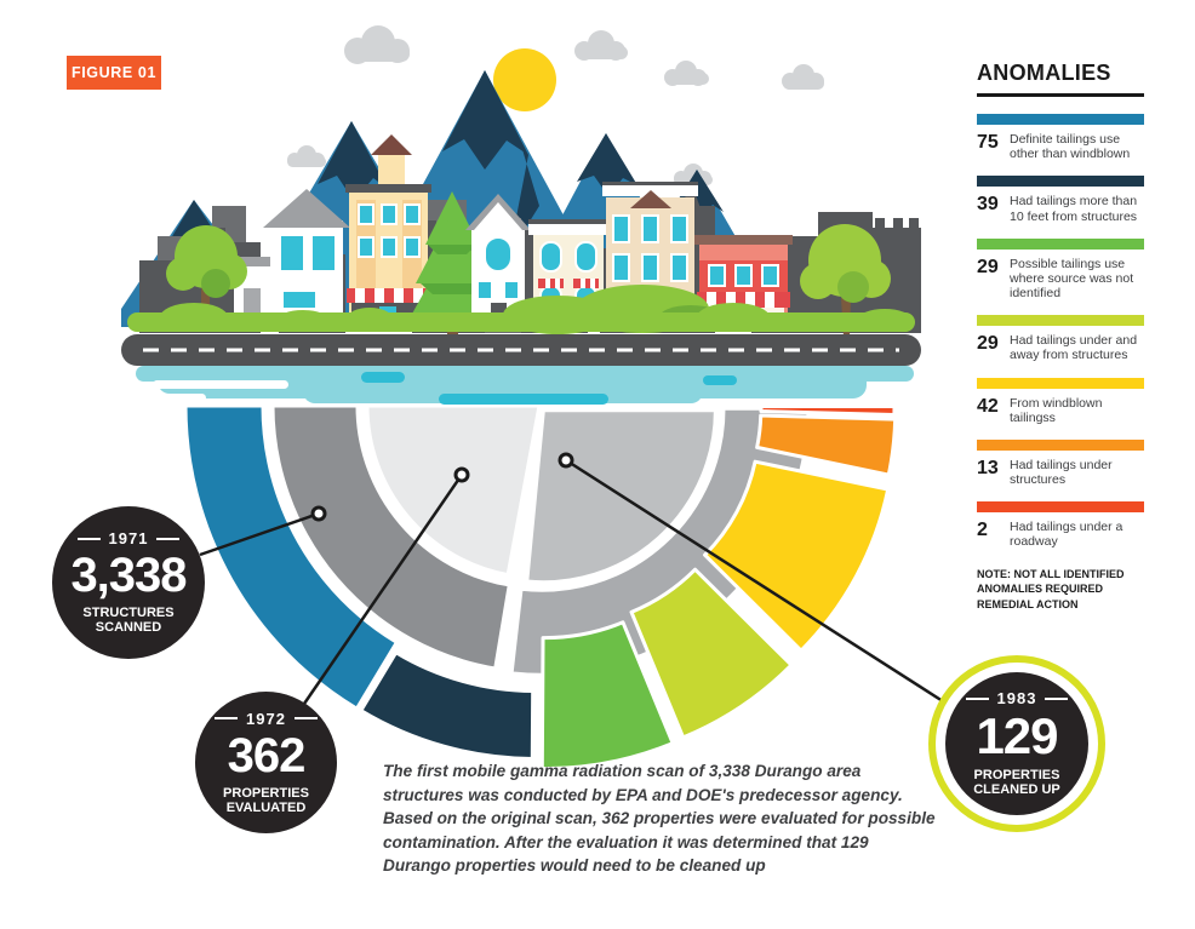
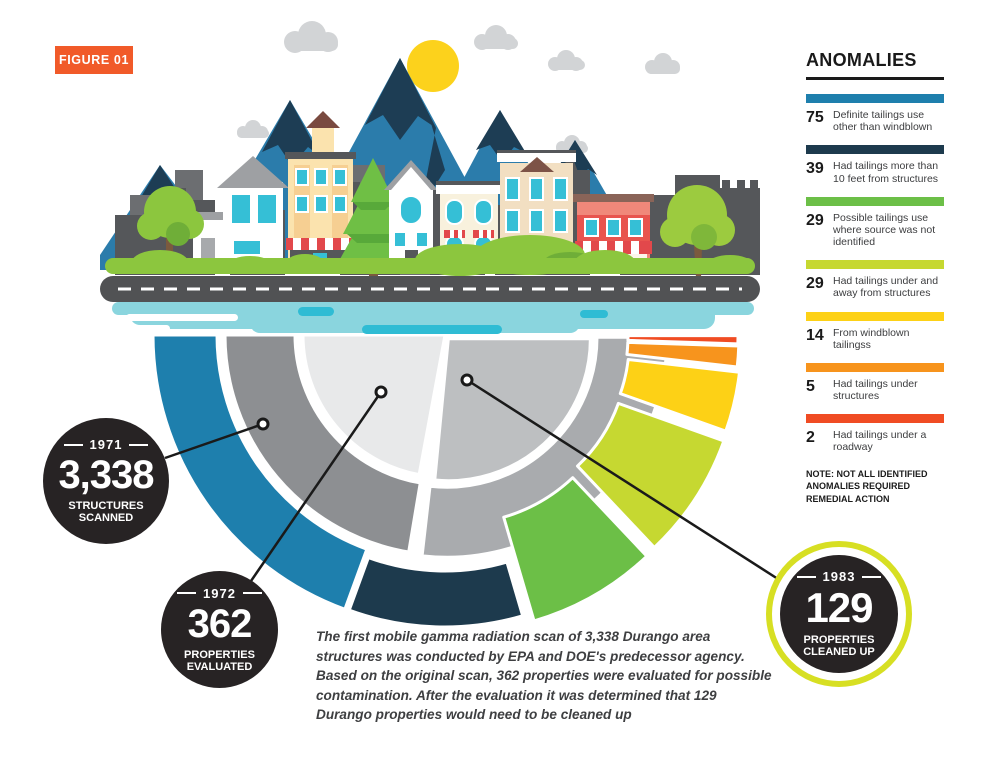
From windblown tailingss: 42 -> 14
Had tailings under structures: 13 -> 5
